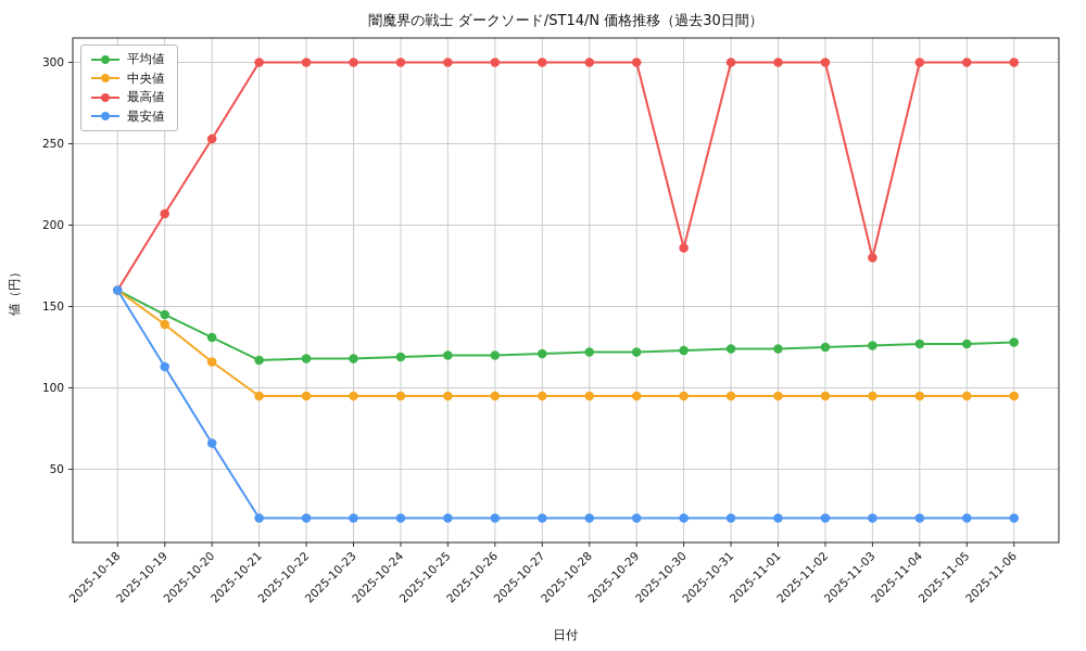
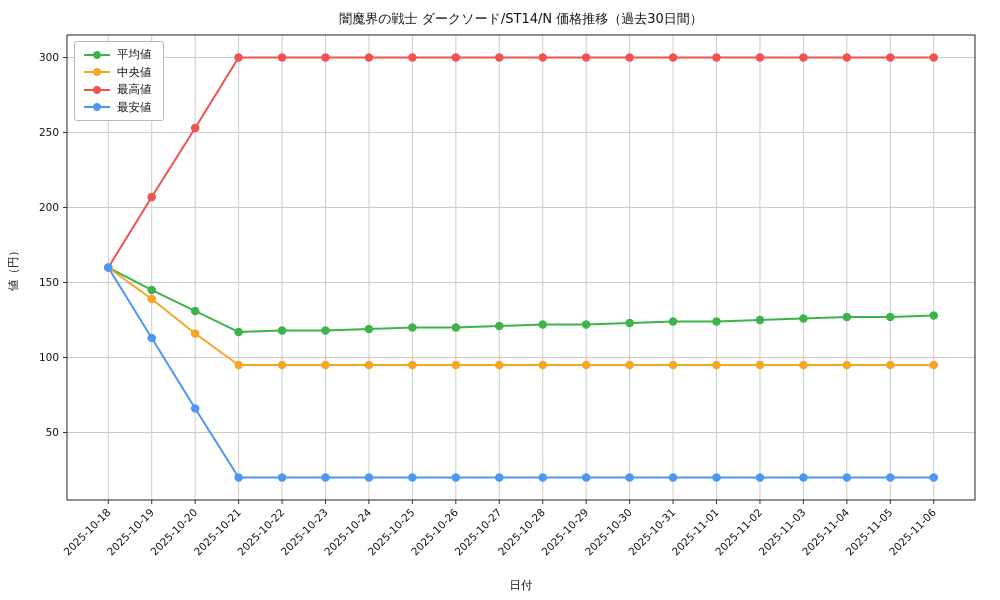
最高値/2025-10-30: 186 -> 300
最高値/2025-11-03: 180 -> 300
